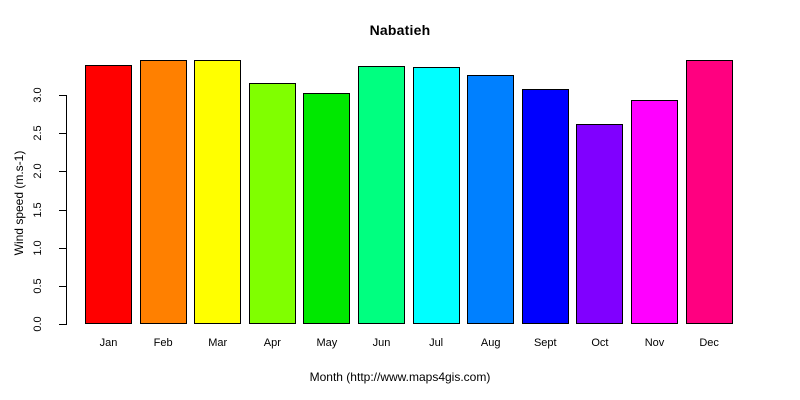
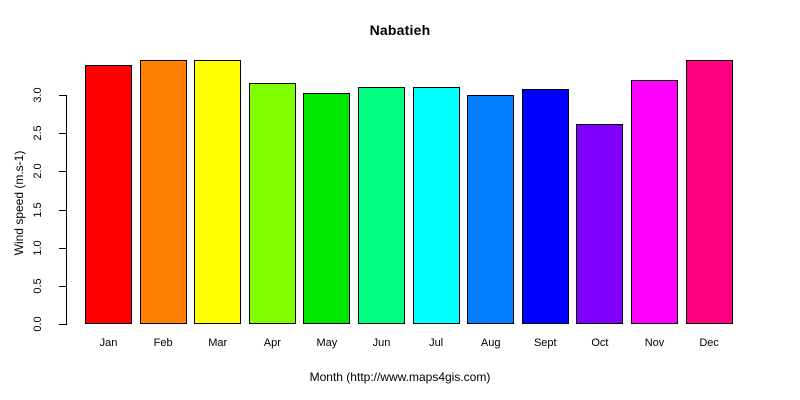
Jun: 3.4 -> 3.1
Jul: 3.4 -> 3.1
Aug: 3.3 -> 3.0
Nov: 2.9 -> 3.2
